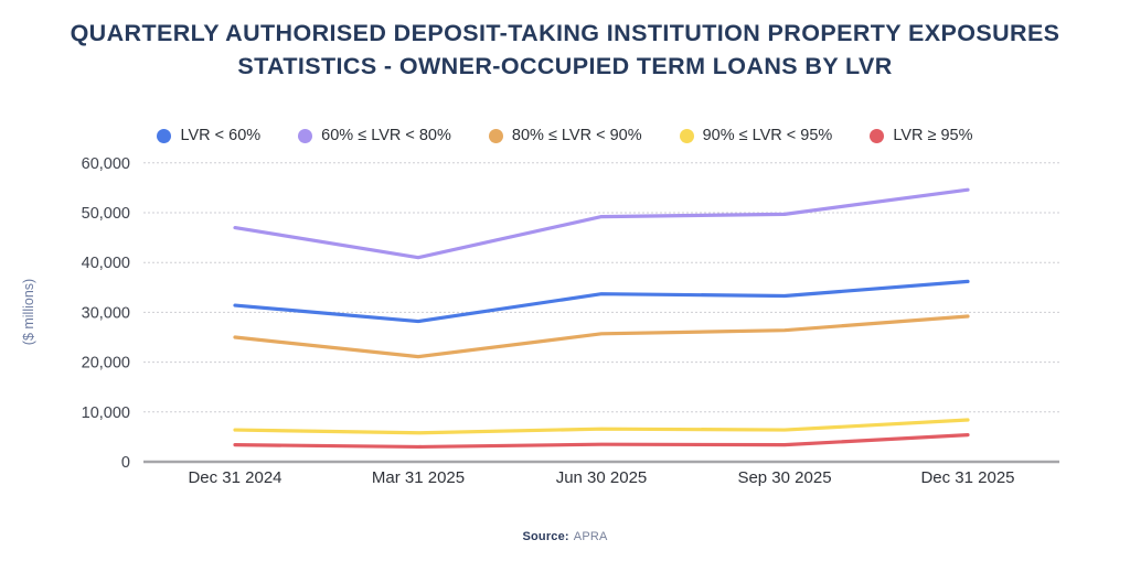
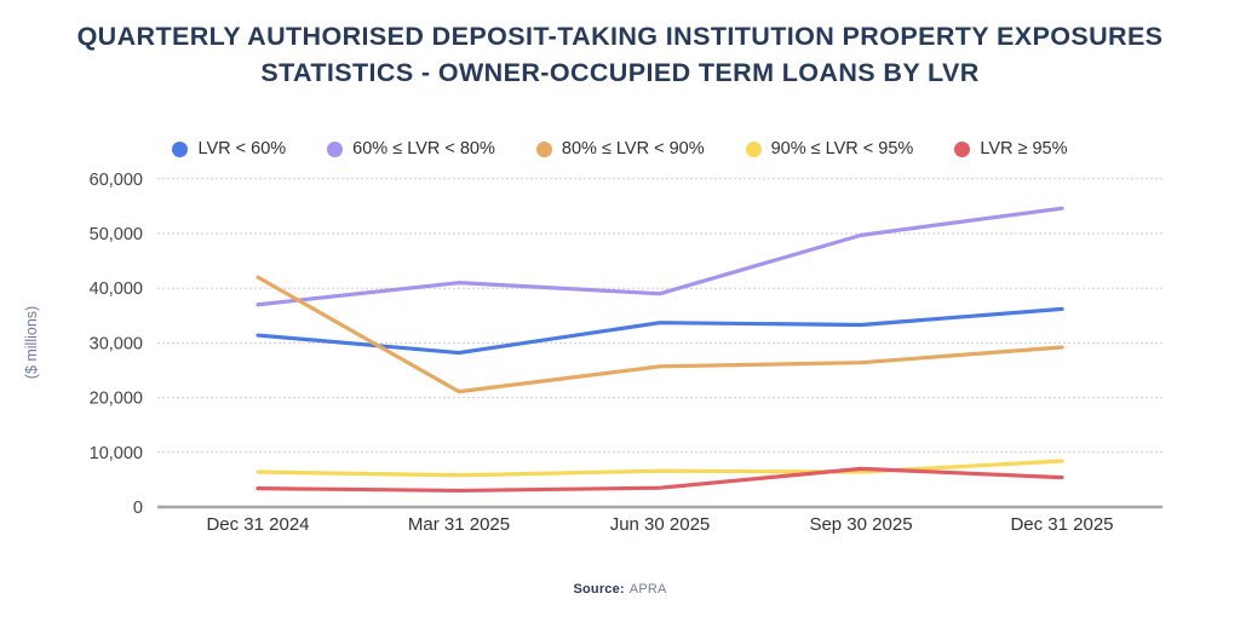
60% ≤ LVR < 80%/Dec 31 2024: 47000 -> 37000
80% ≤ LVR < 90%/Dec 31 2024: 25000 -> 42000
60% ≤ LVR < 80%/Jun 30 2025: 49000 -> 39000
LVR ≥ 95%/Sep 30 2025: 3000 -> 7000
